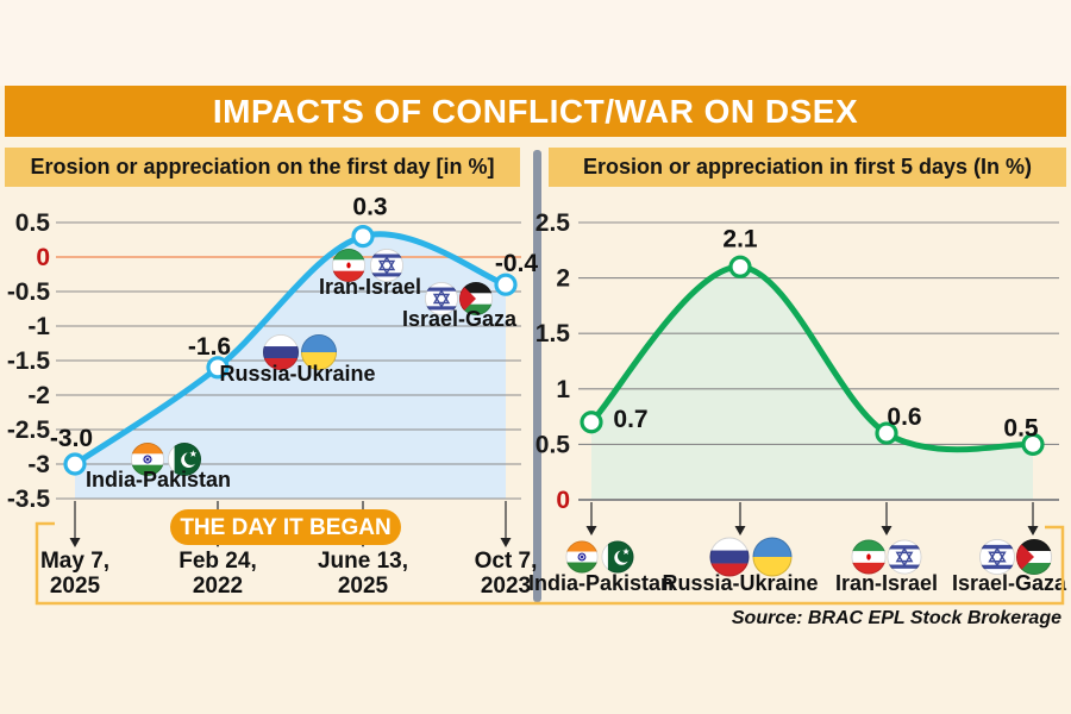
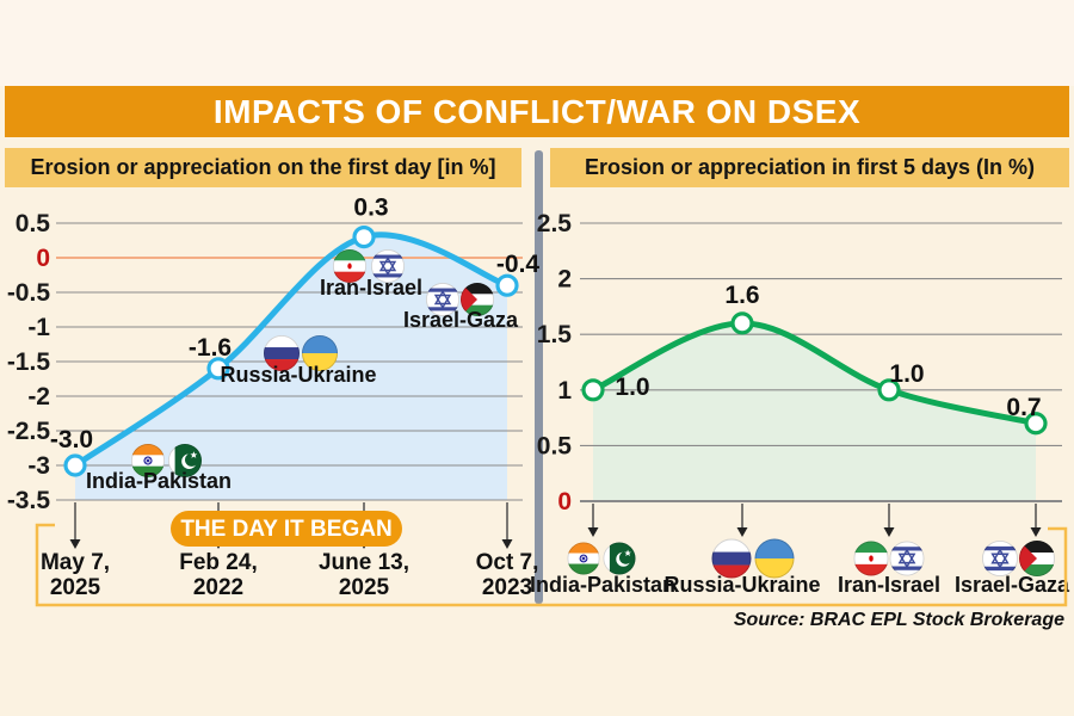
Erosion or appreciation in first 5 days (In %)/India-Pakistan: 0.7 -> 1.0
Erosion or appreciation in first 5 days (In %)/Russia-Ukraine: 2.1 -> 1.6
Erosion or appreciation in first 5 days (In %)/Iran-Israel: 0.6 -> 1.0
Erosion or appreciation in first 5 days (In %)/Israel-Gaza: 0.5 -> 0.7
